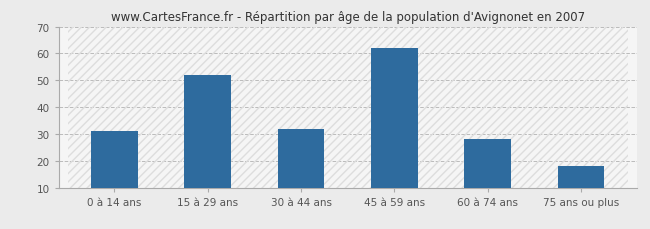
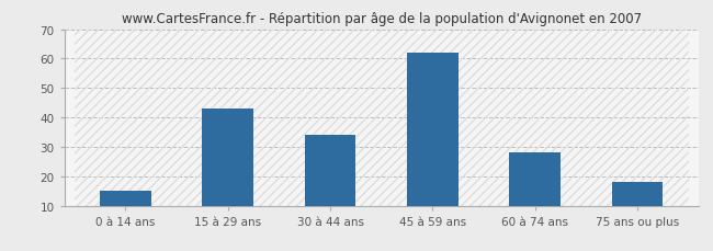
0 à 14 ans: 31 -> 15
15 à 29 ans: 52 -> 43
30 à 44 ans: 32 -> 34
